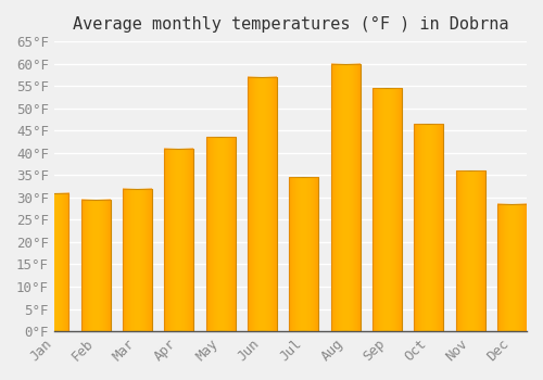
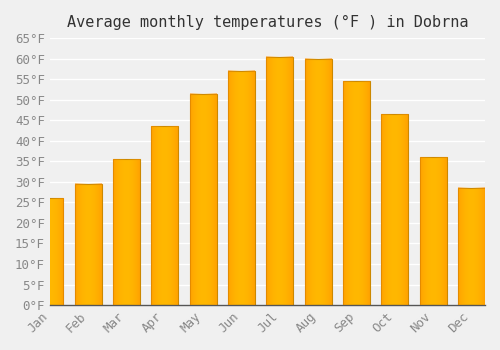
Jan: 31.0°F -> 26.0°F
Mar: 32.0°F -> 35.5°F
Apr: 41.0°F -> 43.5°F
May: 43.5°F -> 51.5°F
Jul: 34.5°F -> 60.5°F
